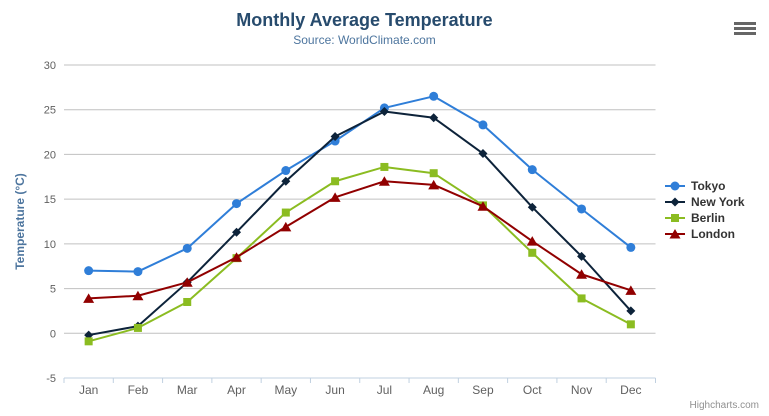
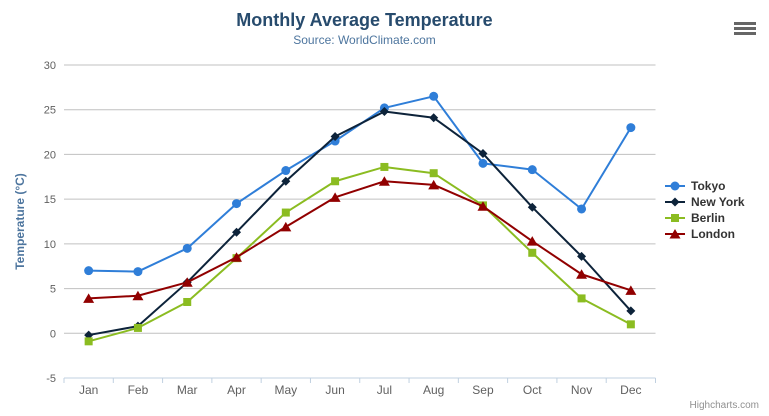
Tokyo/Sep: 23 -> 19
Tokyo/Dec: 10 -> 23
